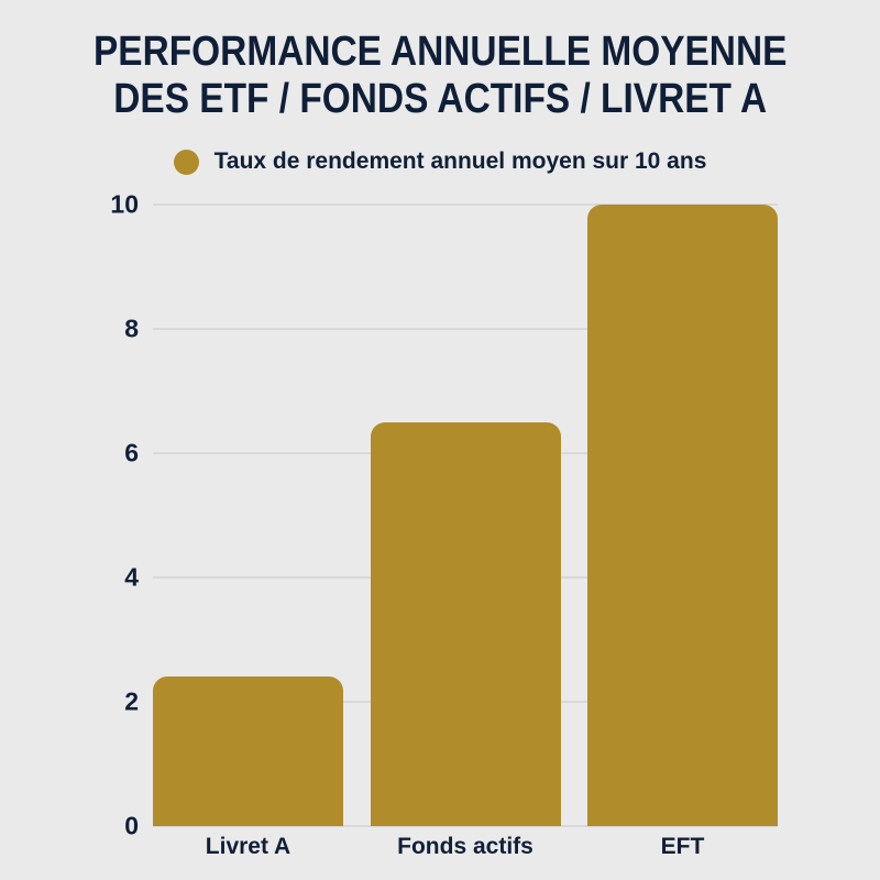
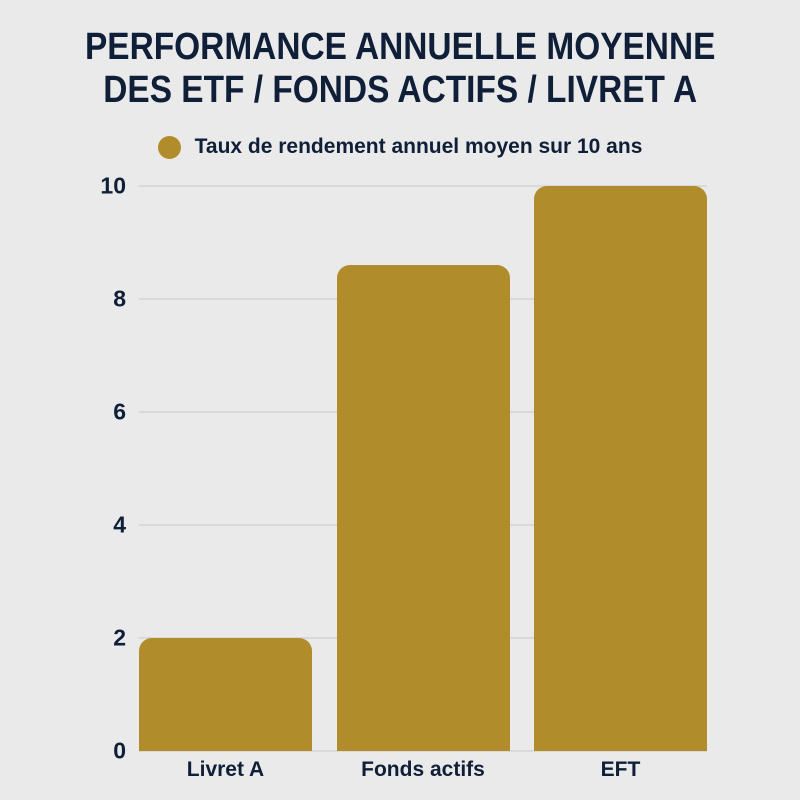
Livret A: 2.4 -> 2.0
Fonds actifs: 6.5 -> 8.6
